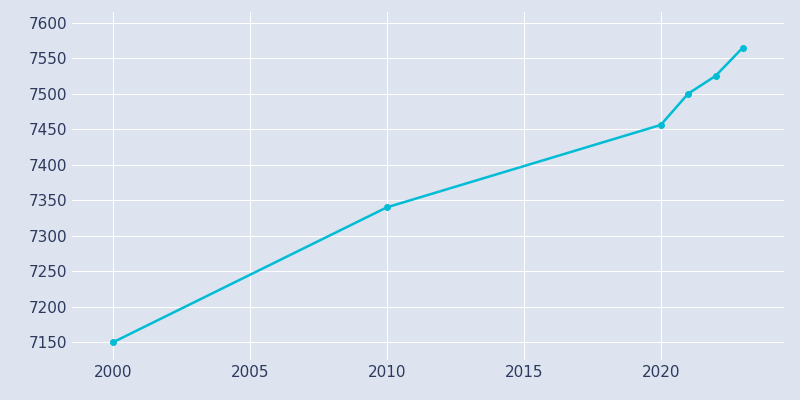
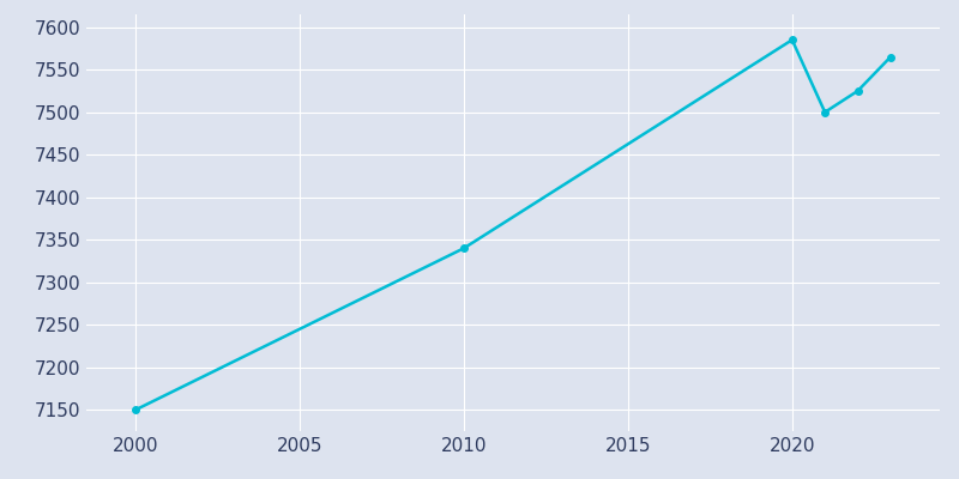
2020: 7456 -> 7585
